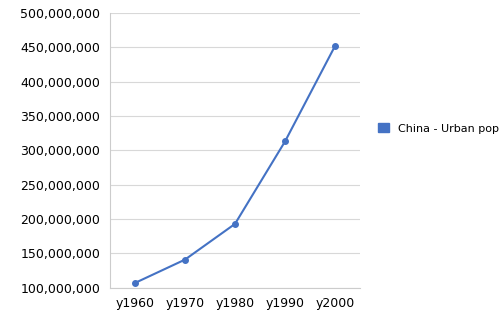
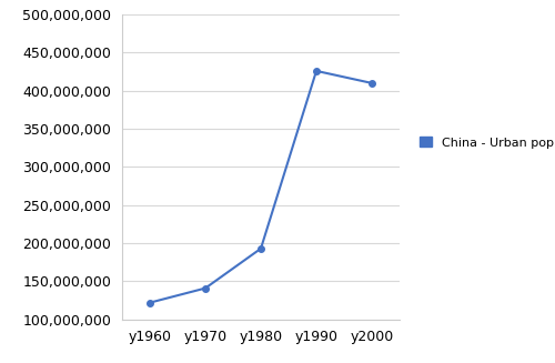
y1960: 107,000,000 -> 122,000,000
y1990: 313,000,000 -> 426,000,000
y2000: 452,000,000 -> 410,000,000
